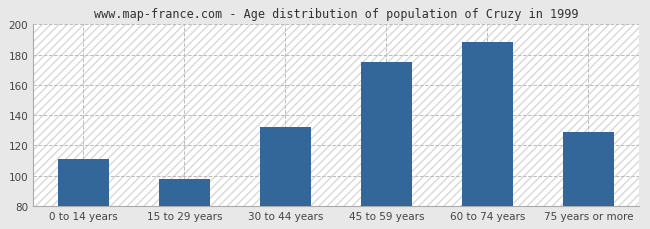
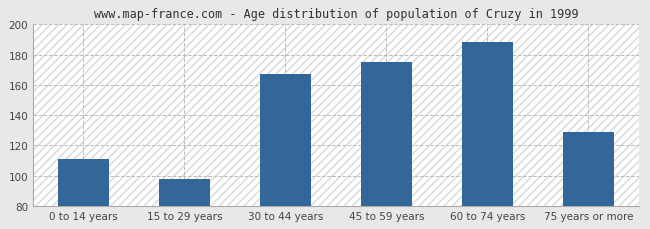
30 to 44 years: 132 -> 167
